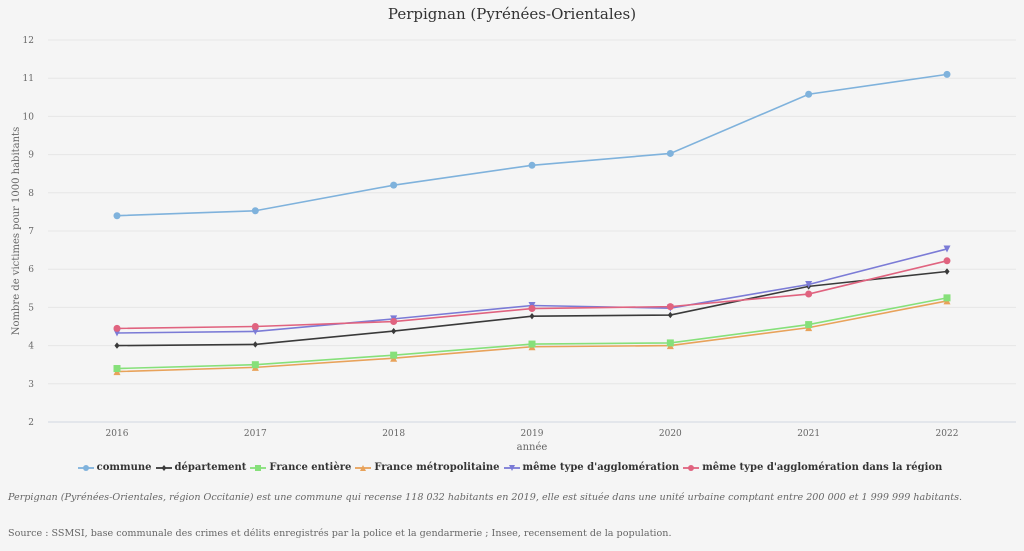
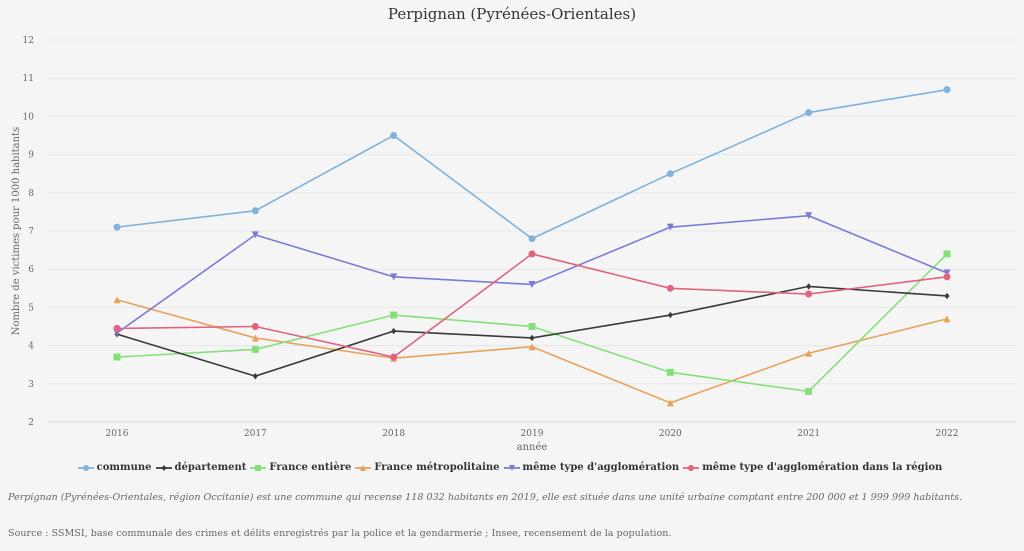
commune/2016: 7.4 -> 7.1
département/2016: 4.0 -> 4.3
France entière/2016: 3.4 -> 3.7
France métropolitaine/2016: 3.3 -> 5.2
département/2017: 4.0 -> 3.2
France entière/2017: 3.5 -> 3.9
France métropolitaine/2017: 3.4 -> 4.2
même type d'agglomération/2017: 4.4 -> 6.9
commune/2018: 8.2 -> 9.5
France entière/2018: 3.8 -> 4.8
même type d'agglomération/2018: 4.7 -> 5.8
même type d'agglomération dans la région/2018: 4.6 -> 3.7
commune/2019: 8.7 -> 6.8
département/2019: 4.8 -> 4.2
France entière/2019: 4.0 -> 4.5
même type d'agglomération/2019: 5.0 -> 5.6
même type d'agglomération dans la région/2019: 5.0 -> 6.4
commune/2020: 9.0 -> 8.5
France entière/2020: 4.1 -> 3.3
France métropolitaine/2020: 4.0 -> 2.5
même type d'agglomération/2020: 5.0 -> 7.1
même type d'agglomération dans la région/2020: 5.0 -> 5.5
commune/2021: 10.6 -> 10.1
France entière/2021: 4.5 -> 2.8
France métropolitaine/2021: 4.5 -> 3.8
même type d'agglomération/2021: 5.6 -> 7.4
commune/2022: 11.1 -> 10.7
département/2022: 5.9 -> 5.3
France entière/2022: 5.2 -> 6.4
France métropolitaine/2022: 5.2 -> 4.7
même type d'agglomération/2022: 6.5 -> 5.9
même type d'agglomération dans la région/2022: 6.2 -> 5.8
